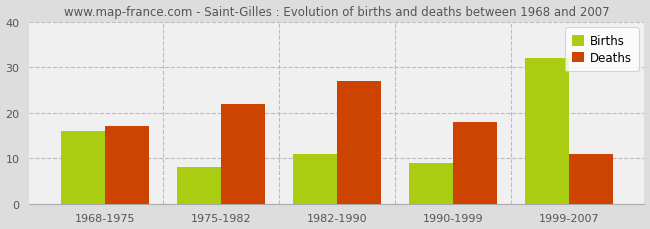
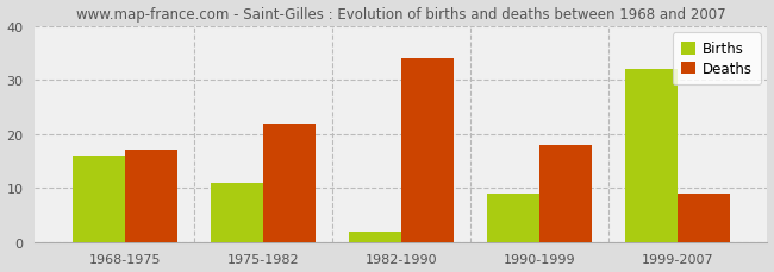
Births/1975-1982: 8 -> 11
Births/1982-1990: 11 -> 2
Deaths/1982-1990: 27 -> 34
Deaths/1999-2007: 11 -> 9
